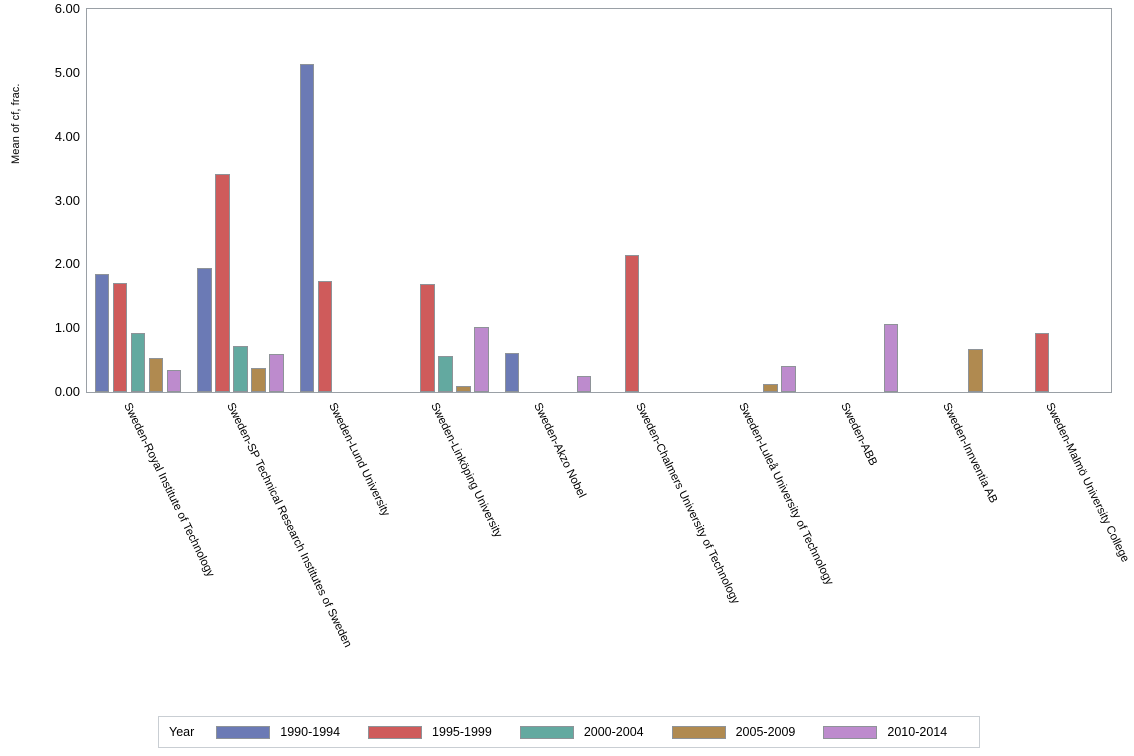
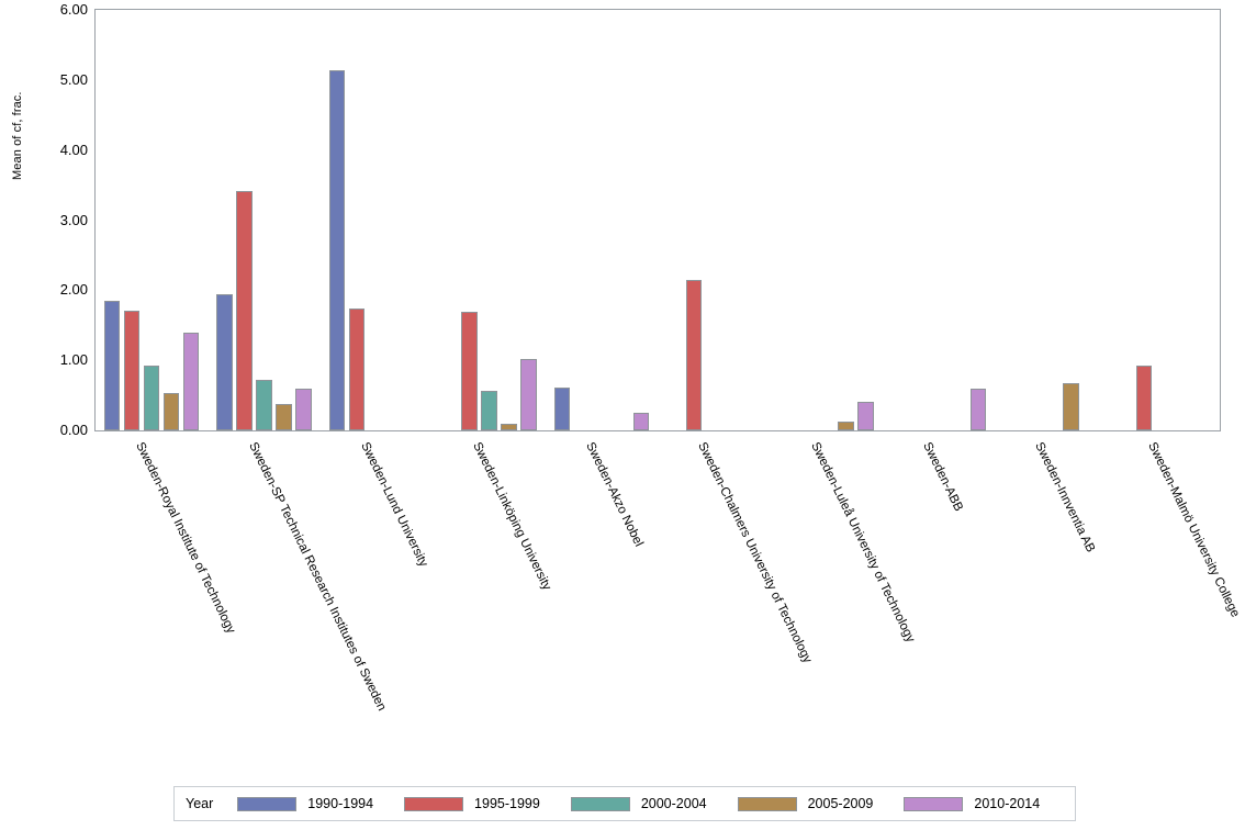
2010-2014/Sweden-Royal Institute of Technology: 0.3 -> 1.4
2010-2014/Sweden-ABB: 1.1 -> 0.6
